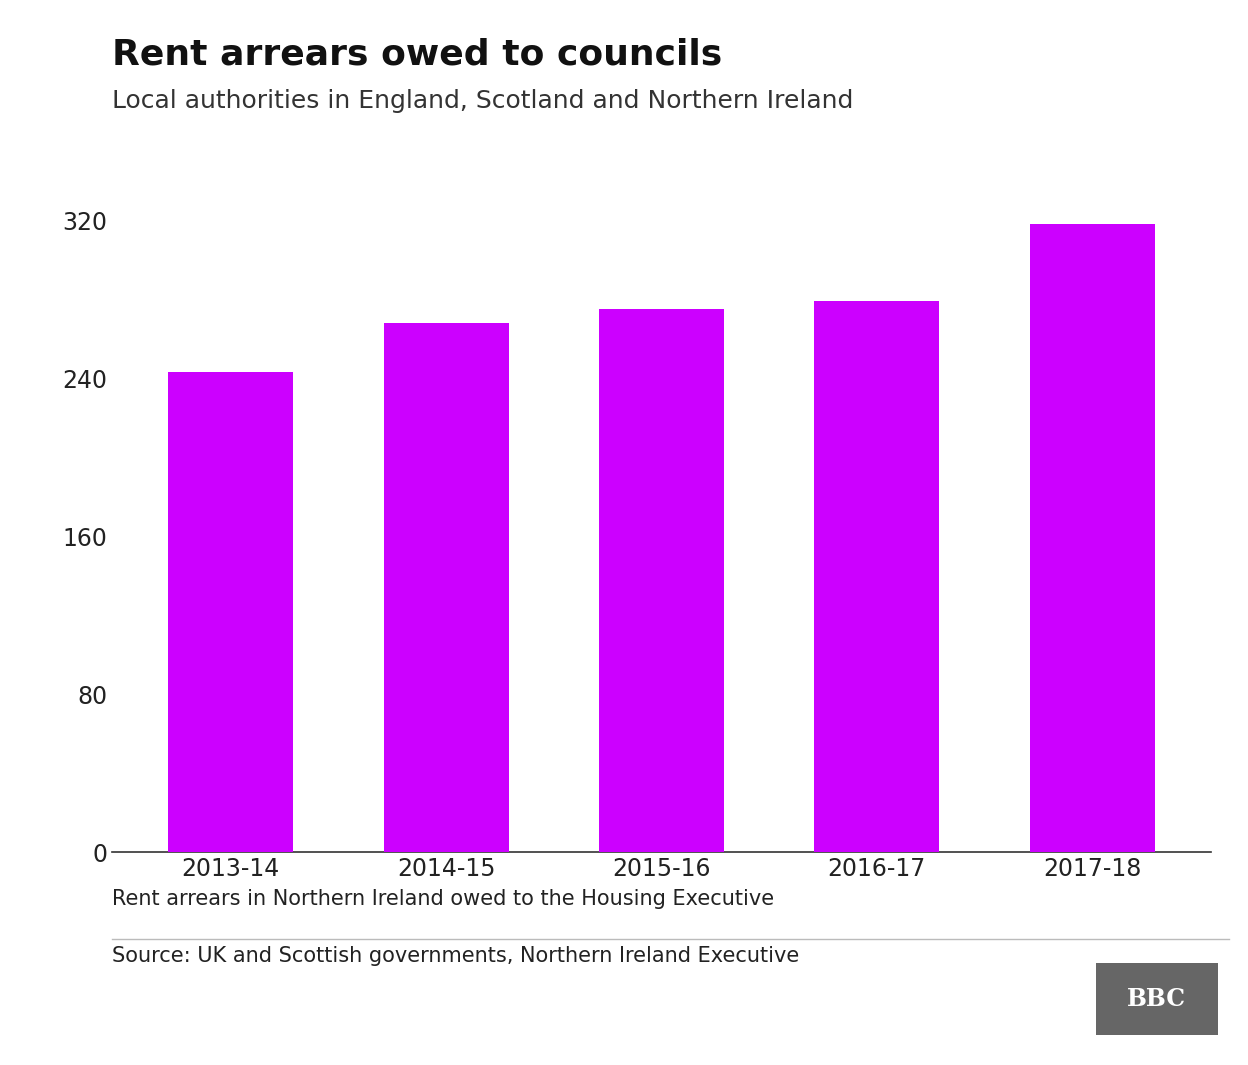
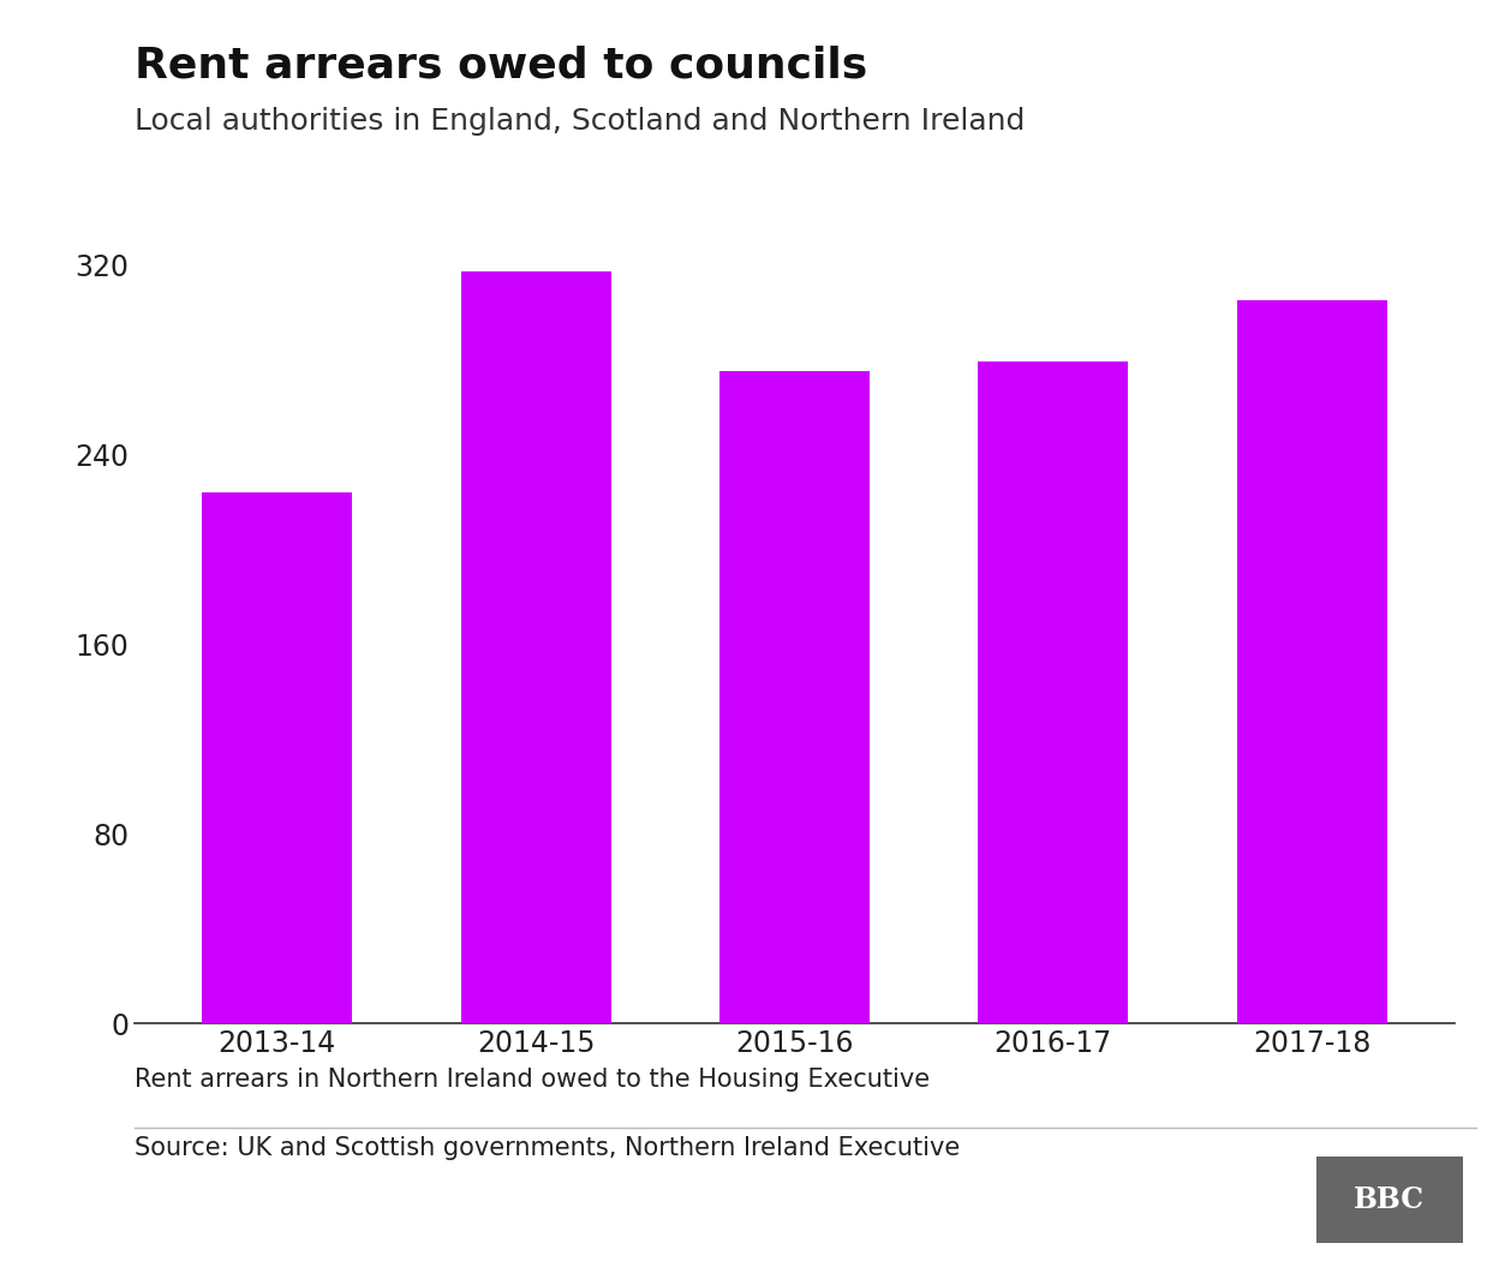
2013-14: 243 -> 224
2014-15: 268 -> 317
2017-18: 318 -> 305
